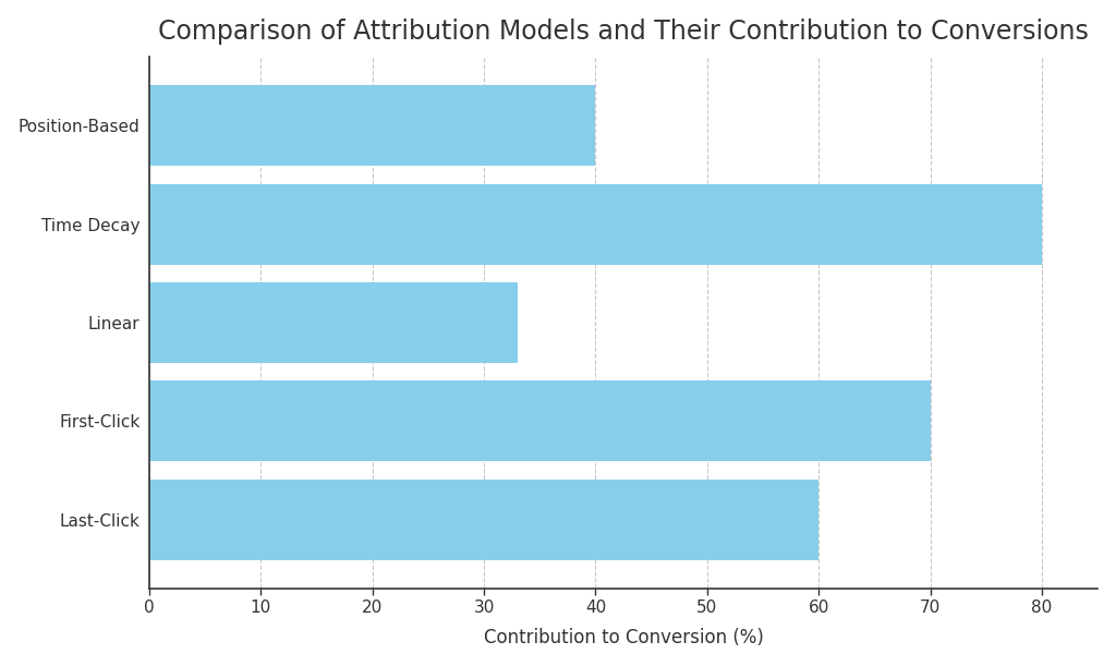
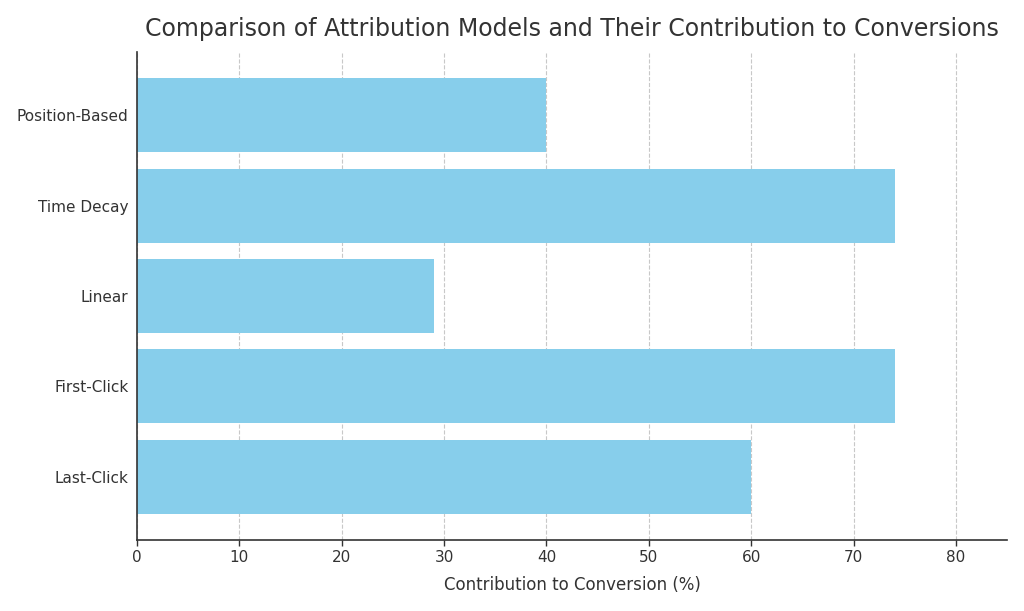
Time Decay: 80 -> 74
Linear: 33 -> 29
First-Click: 70 -> 74
